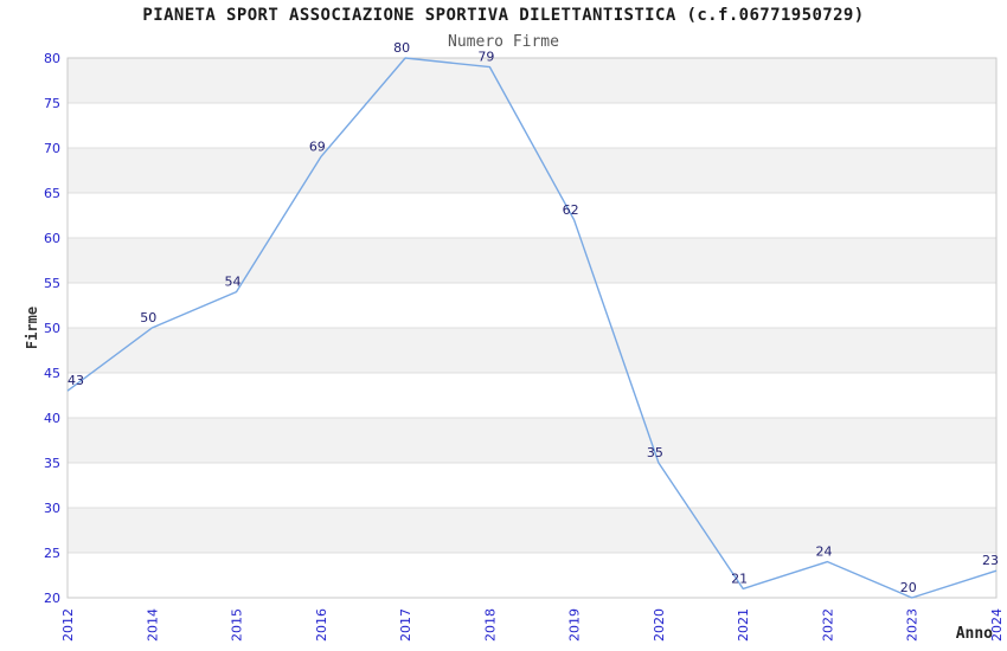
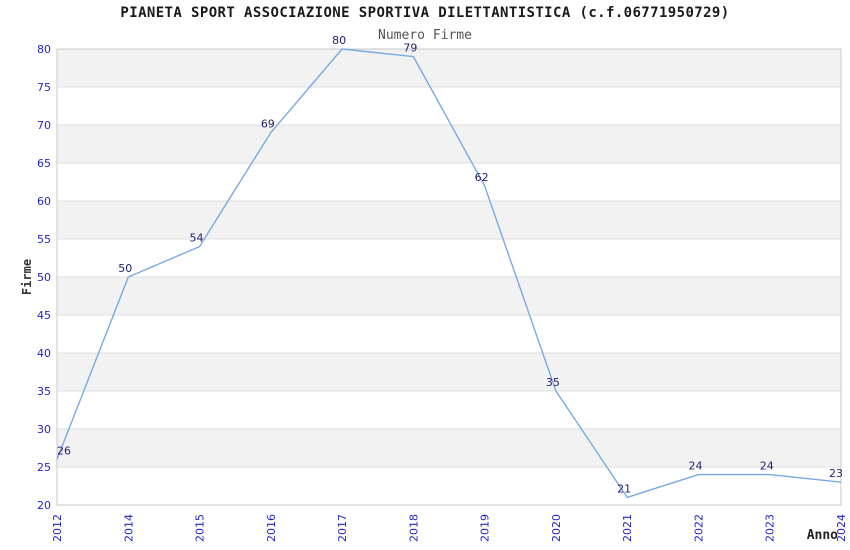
2012: 43 -> 26
2023: 20 -> 24
